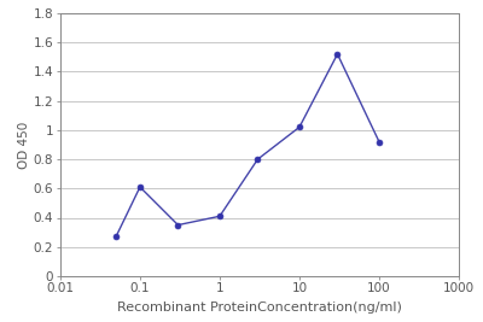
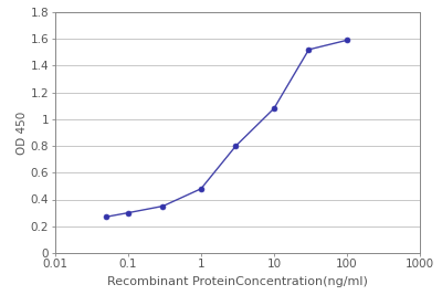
0.1: 0.61 -> 0.30
1: 0.41 -> 0.48
10: 1.02 -> 1.08
100: 0.92 -> 1.59
